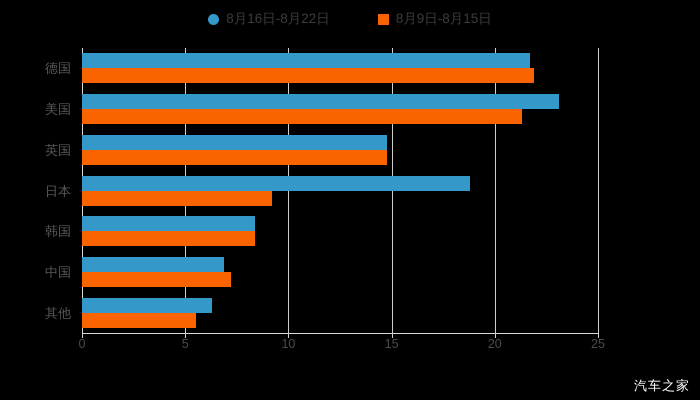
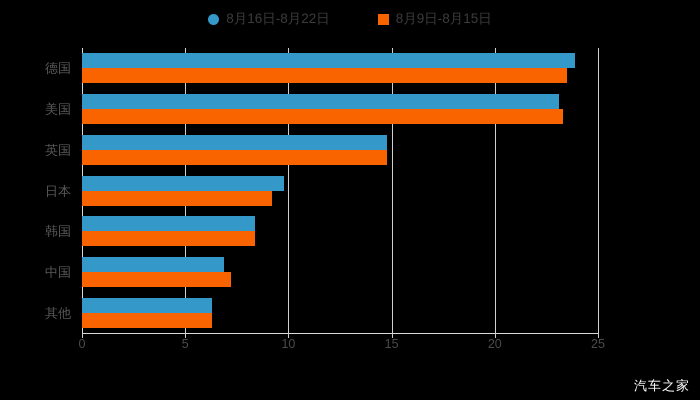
8月16日-8月22日/德国: 21.7 -> 23.9
8月9日-8月15日/德国: 21.9 -> 23.5
8月9日-8月15日/美国: 21.3 -> 23.3
8月16日-8月22日/日本: 18.8 -> 9.8
8月9日-8月15日/其他: 5.5 -> 6.3
